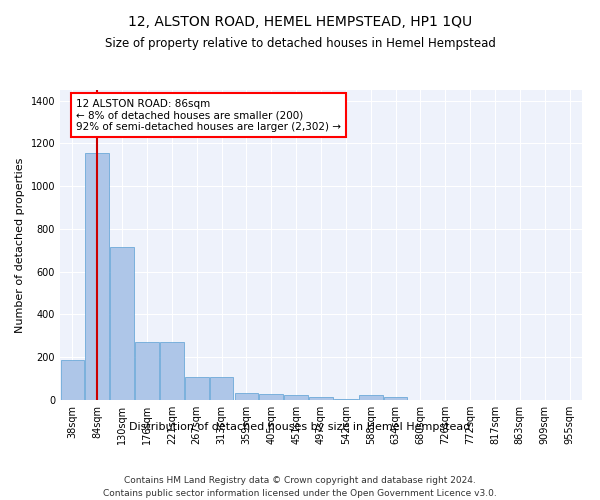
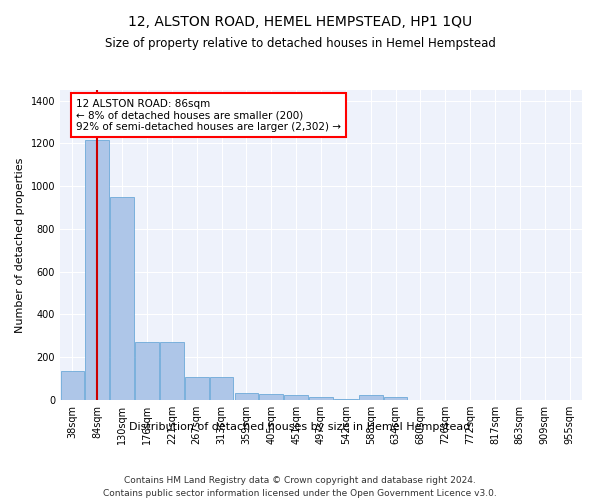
38sqm: 185 -> 135
84sqm: 1155 -> 1215
130sqm: 715 -> 950
